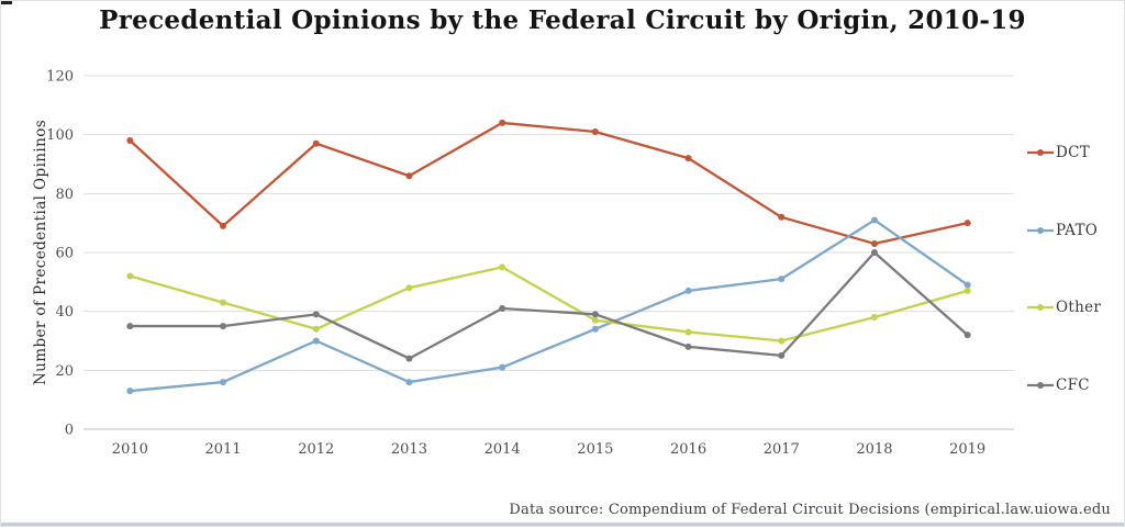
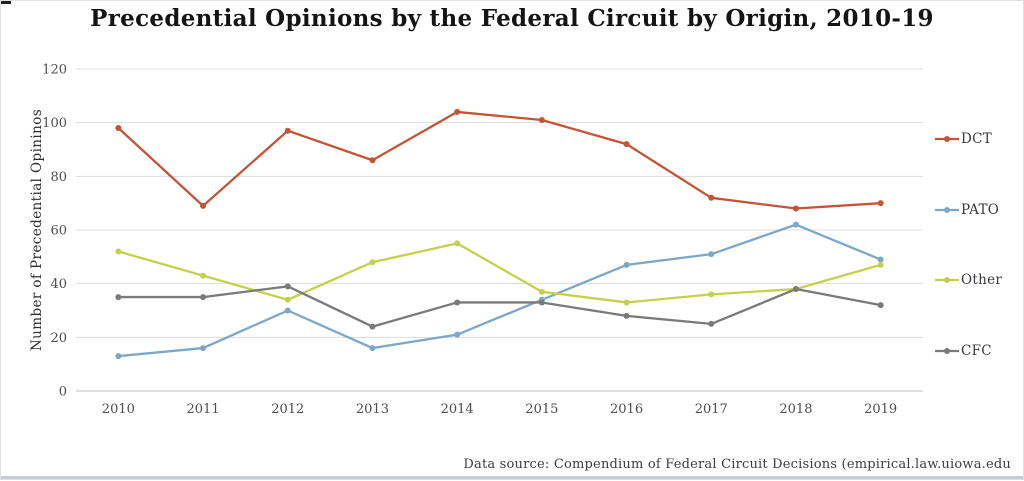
CFC/2014: 41 -> 33
CFC/2015: 39 -> 33
Other/2017: 30 -> 36
DCT/2018: 63 -> 68
PATO/2018: 71 -> 62
CFC/2018: 60 -> 38
